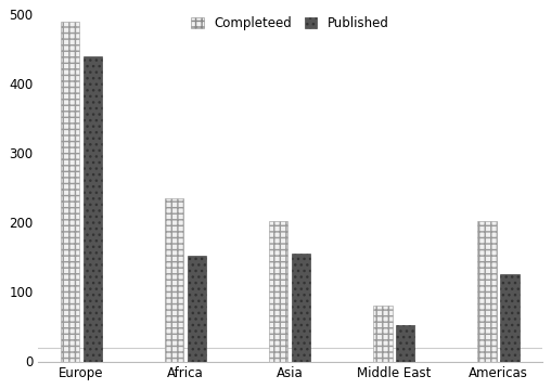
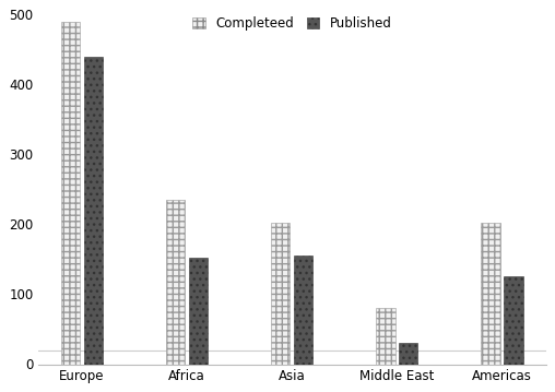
Published/Middle East: 52 -> 30
